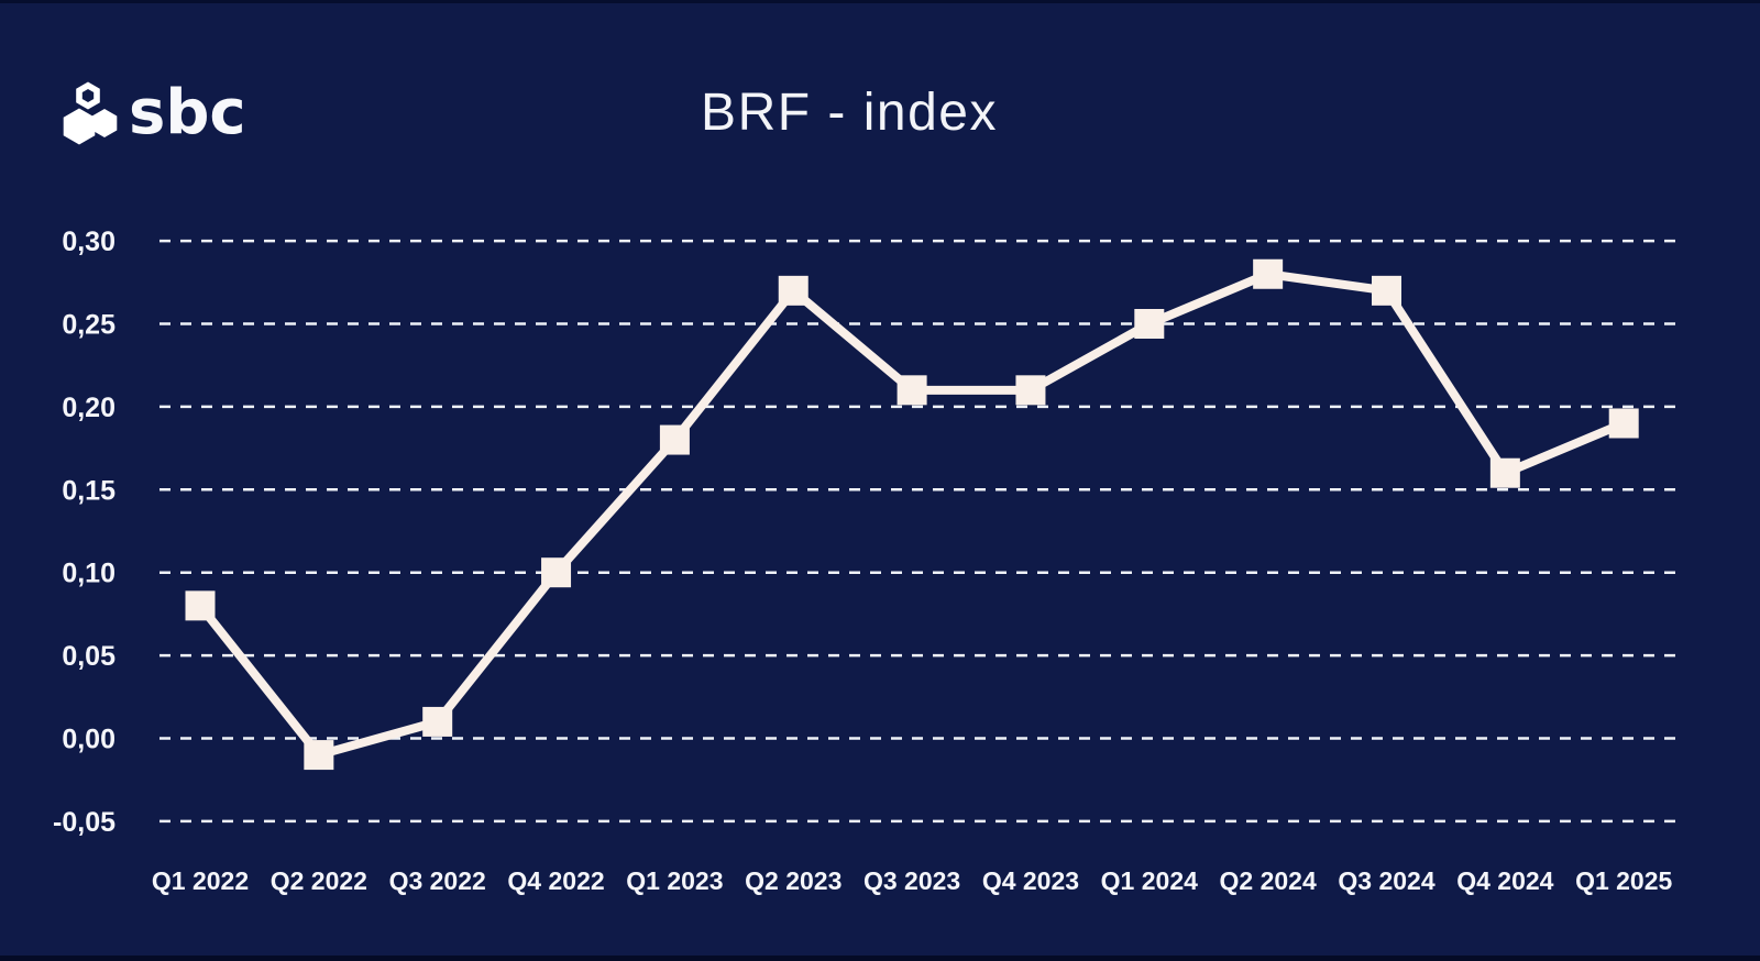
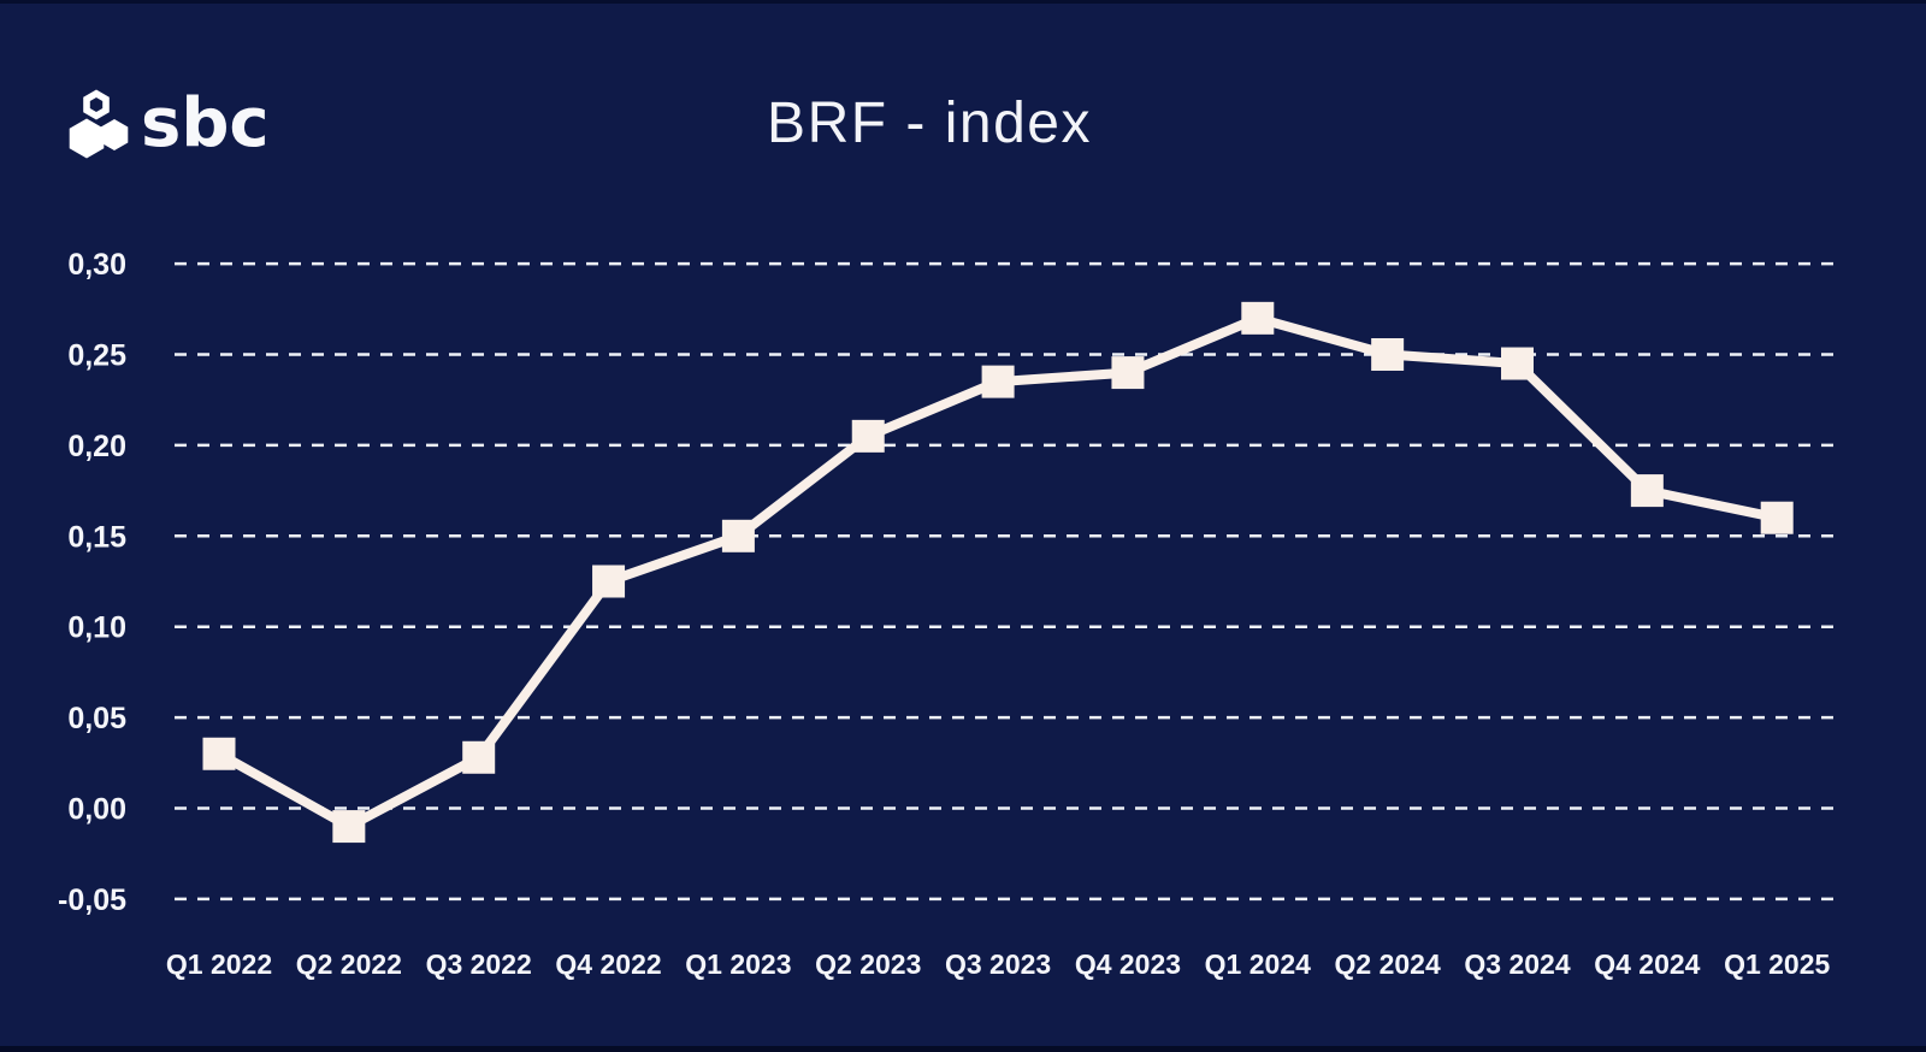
Q1 2022: 0,08 -> 0,03
Q3 2022: 0,01 -> 0,03
Q4 2022: 0,10 -> 0,12
Q1 2023: 0,18 -> 0,15
Q2 2023: 0,27 -> 0,20
Q3 2023: 0,21 -> 0,23
Q4 2023: 0,21 -> 0,24
Q1 2024: 0,25 -> 0,27
Q2 2024: 0,28 -> 0,25
Q3 2024: 0,27 -> 0,24
Q4 2024: 0,16 -> 0,17
Q1 2025: 0,19 -> 0,16
